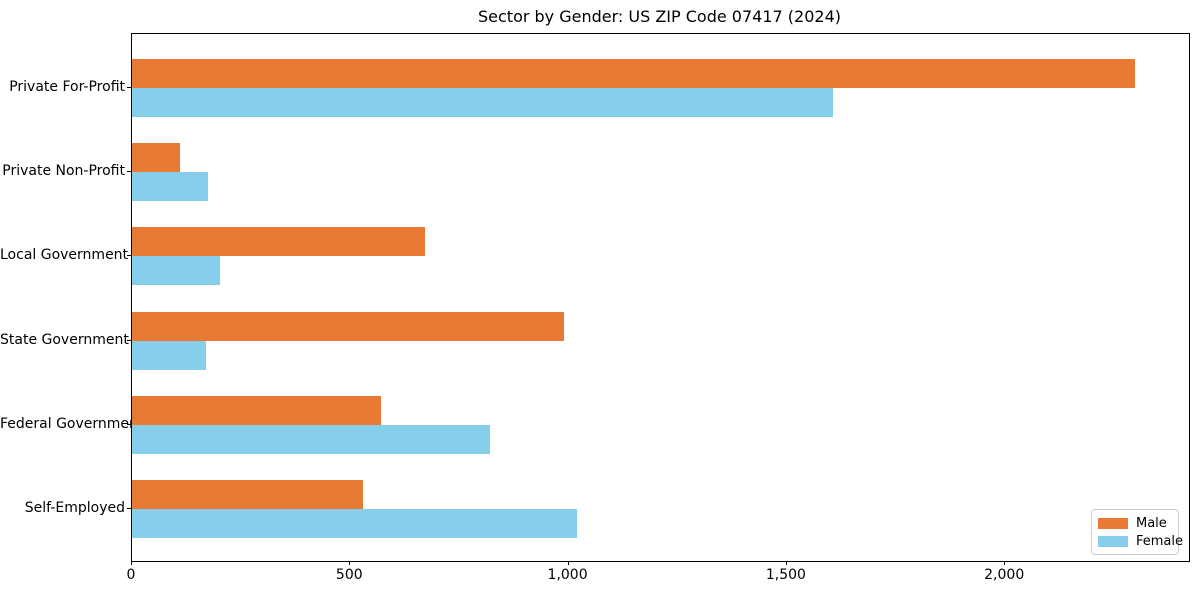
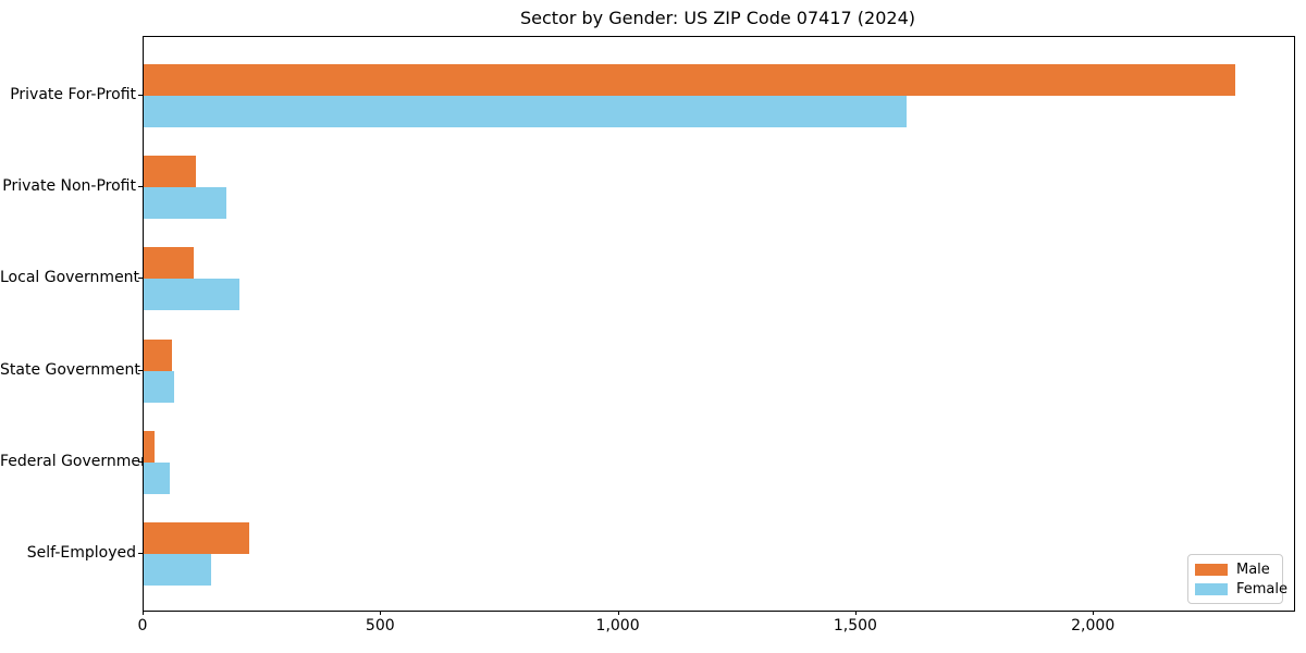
Male/Local Government: 670 -> 110
Male/State Government: 990 -> 60
Female/State Government: 170 -> 60
Male/Federal Government: 570 -> 20
Female/Federal Government: 820 -> 60
Male/Self-Employed: 530 -> 220
Female/Self-Employed: 1020 -> 140
